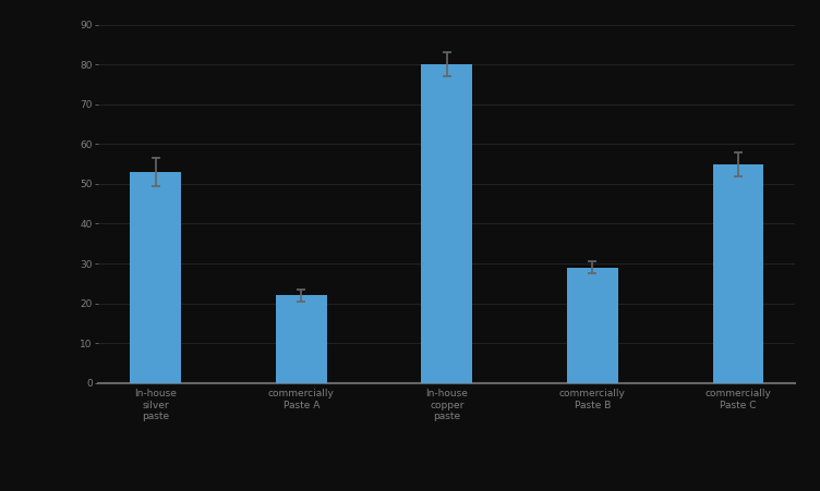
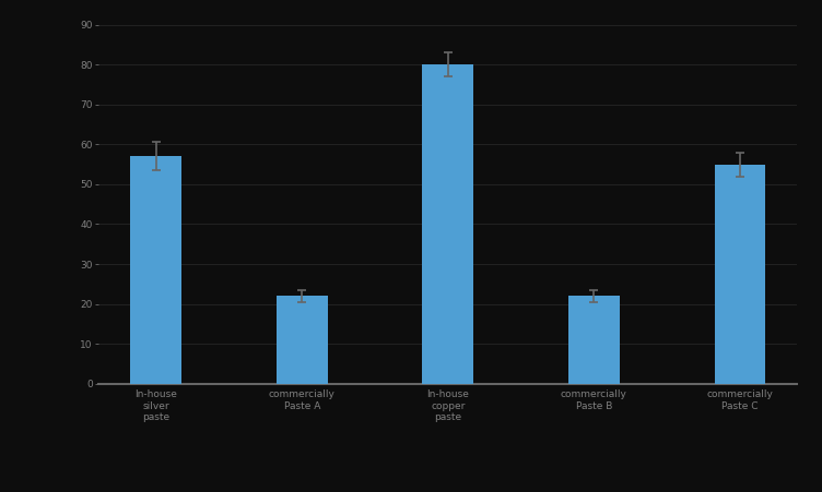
In-house silver paste: 53 -> 57
commercially Paste B: 29 -> 22
